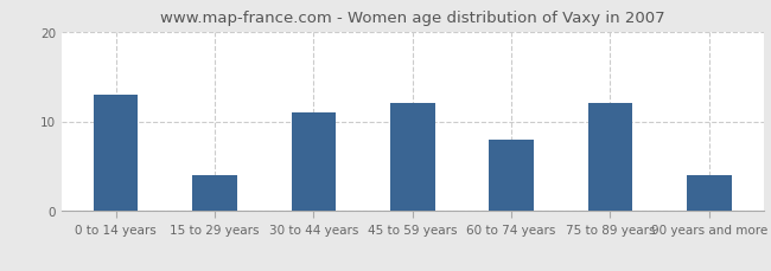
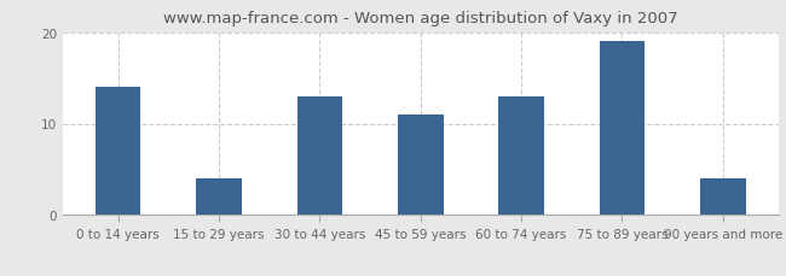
0 to 14 years: 13 -> 14
30 to 44 years: 11 -> 13
45 to 59 years: 12 -> 11
60 to 74 years: 8 -> 13
75 to 89 years: 12 -> 19
